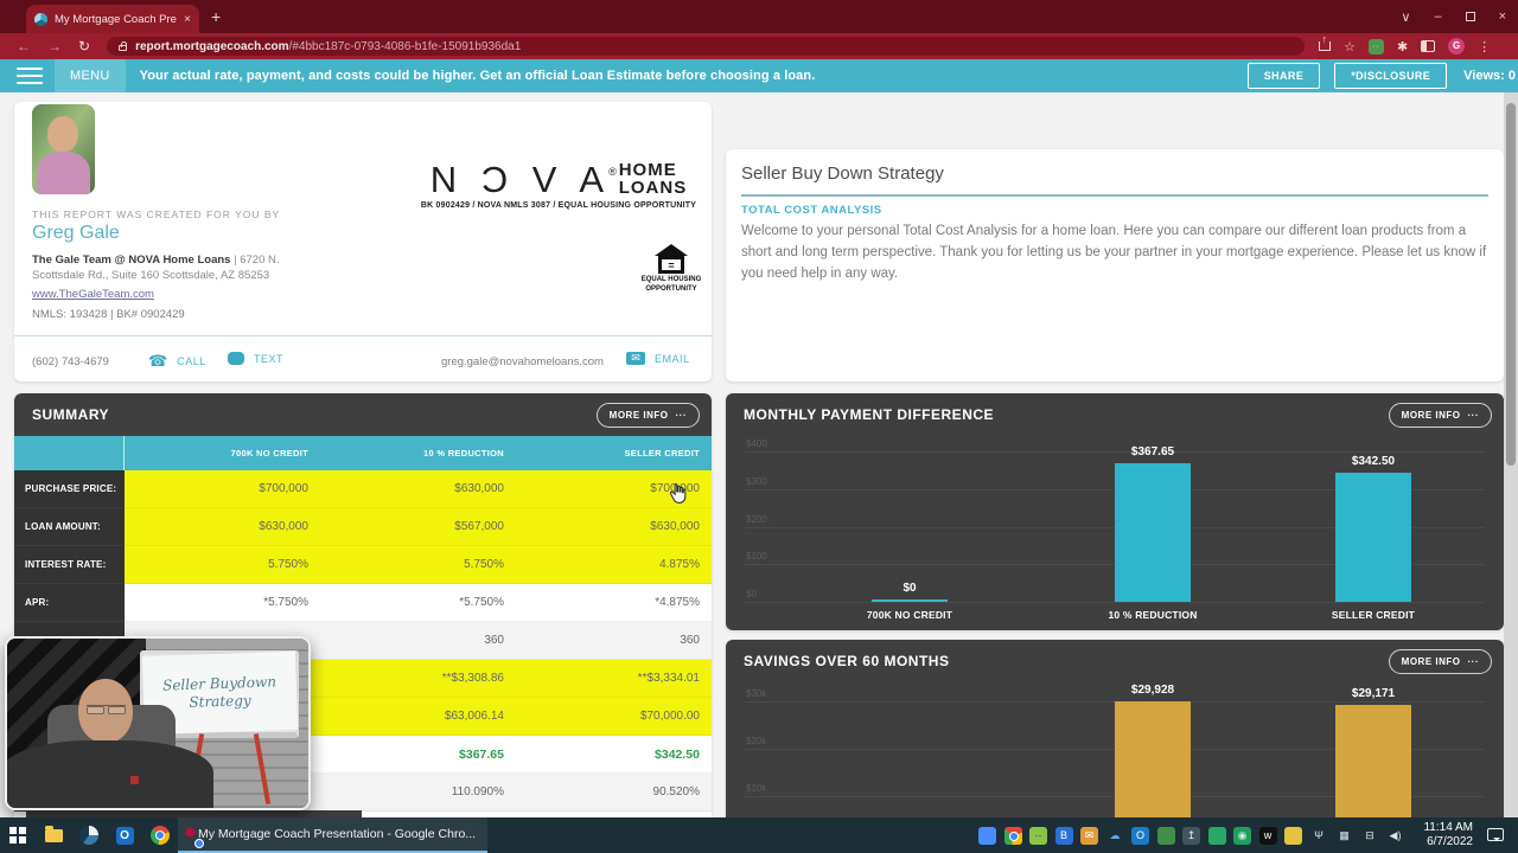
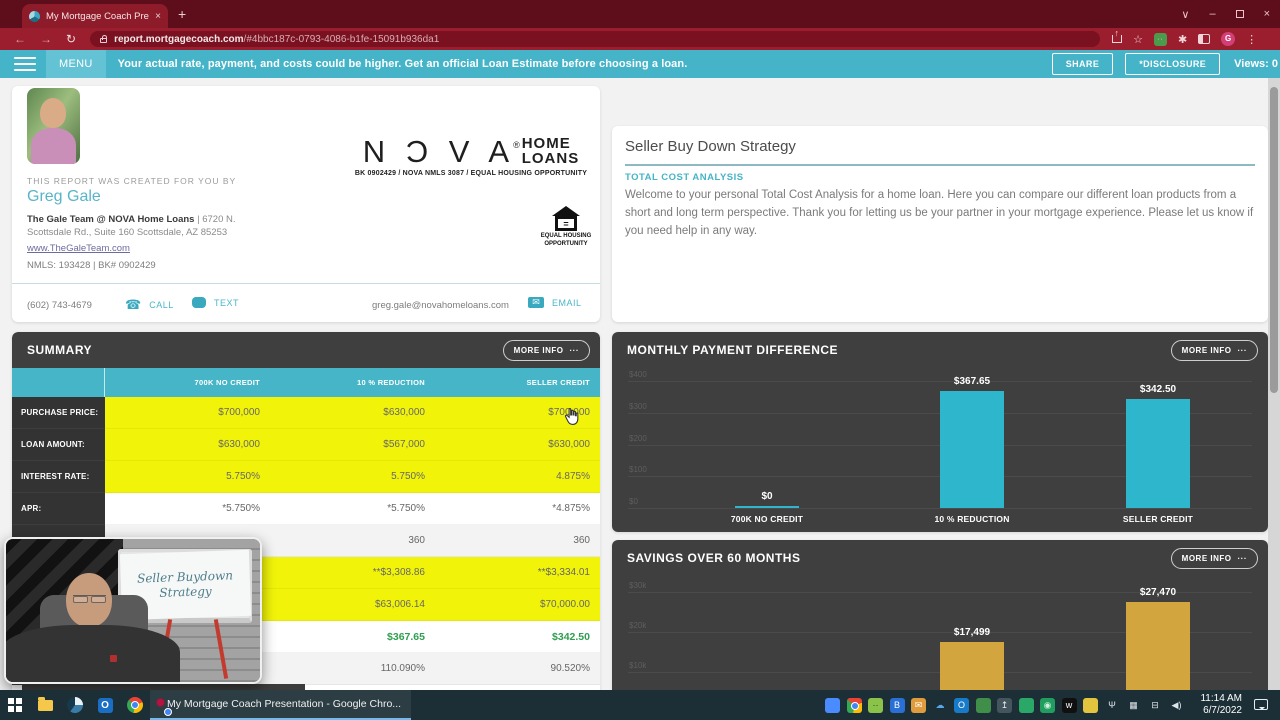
SAVINGS OVER 60 MONTHS/10 % REDUCTION: $29,928 -> $17,499
SAVINGS OVER 60 MONTHS/SELLER CREDIT: $29,171 -> $27,470
